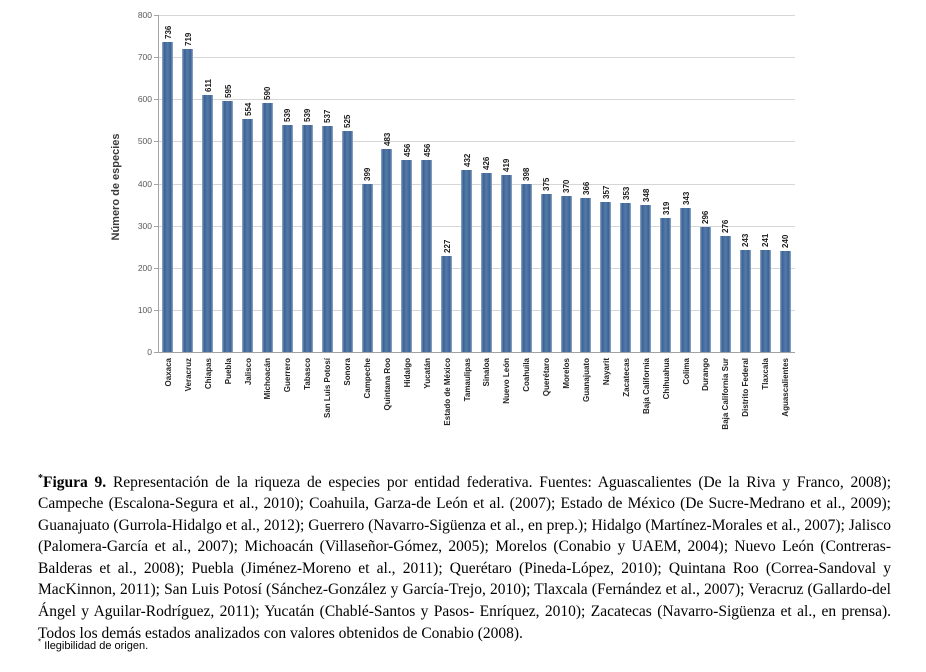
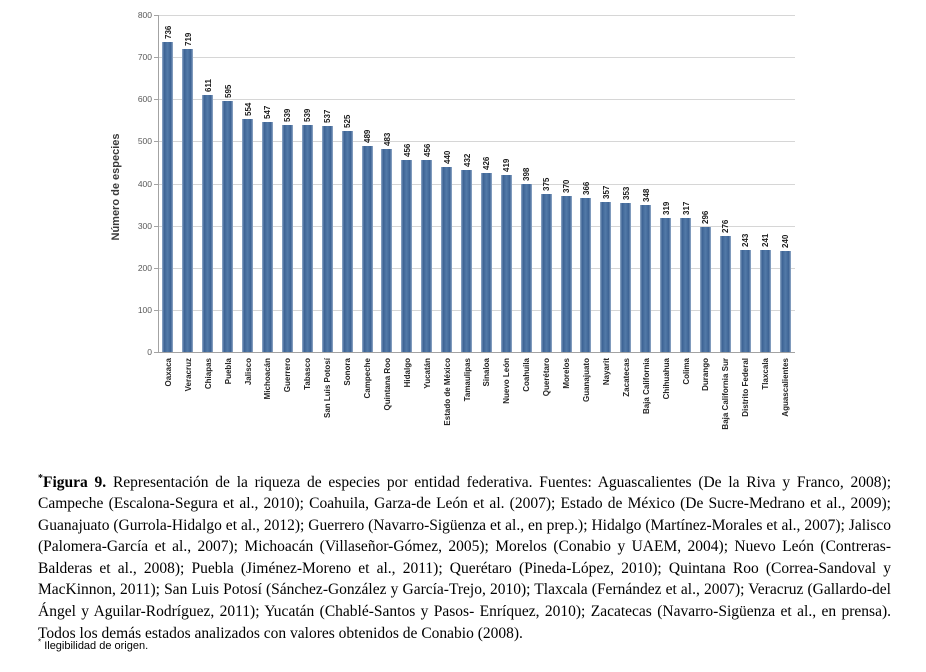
Michoacán: 590 -> 547
Campeche: 399 -> 489
Estado de México: 227 -> 440
Colima: 343 -> 317
